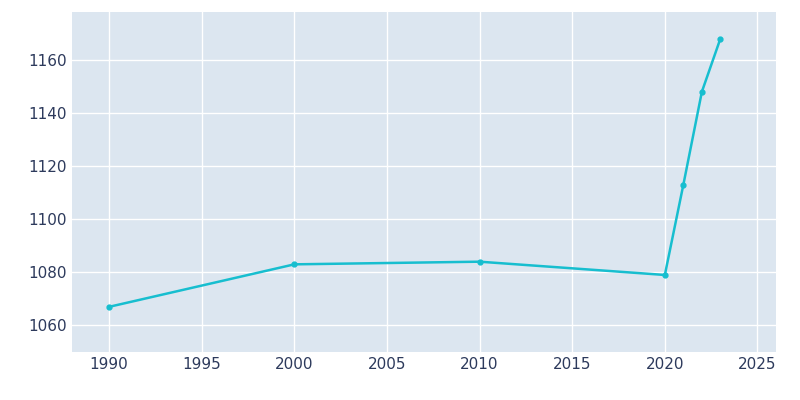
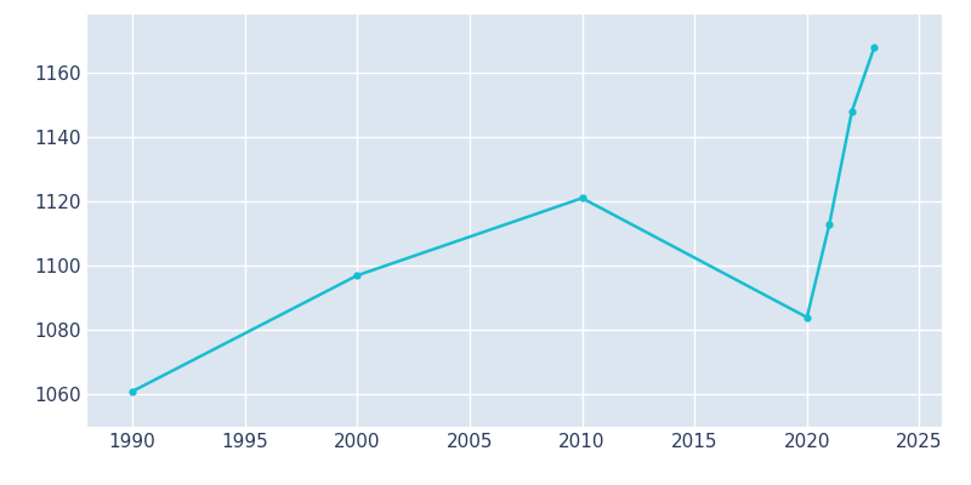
1990: 1067 -> 1061
2000: 1083 -> 1097
2010: 1084 -> 1121
2020: 1079 -> 1084
